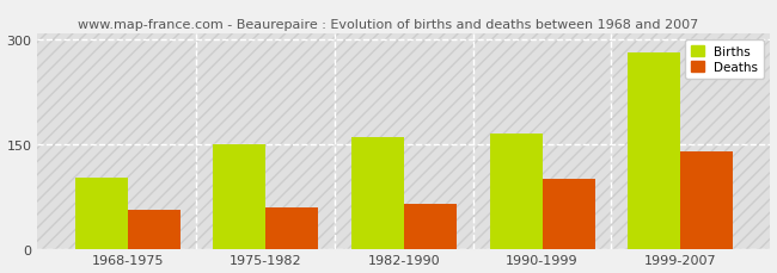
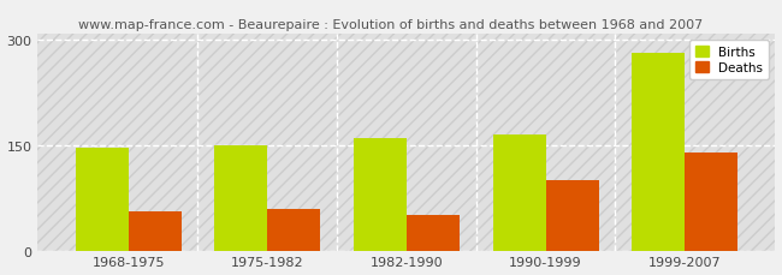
Births/1968-1975: 102 -> 147
Deaths/1982-1990: 64 -> 50
